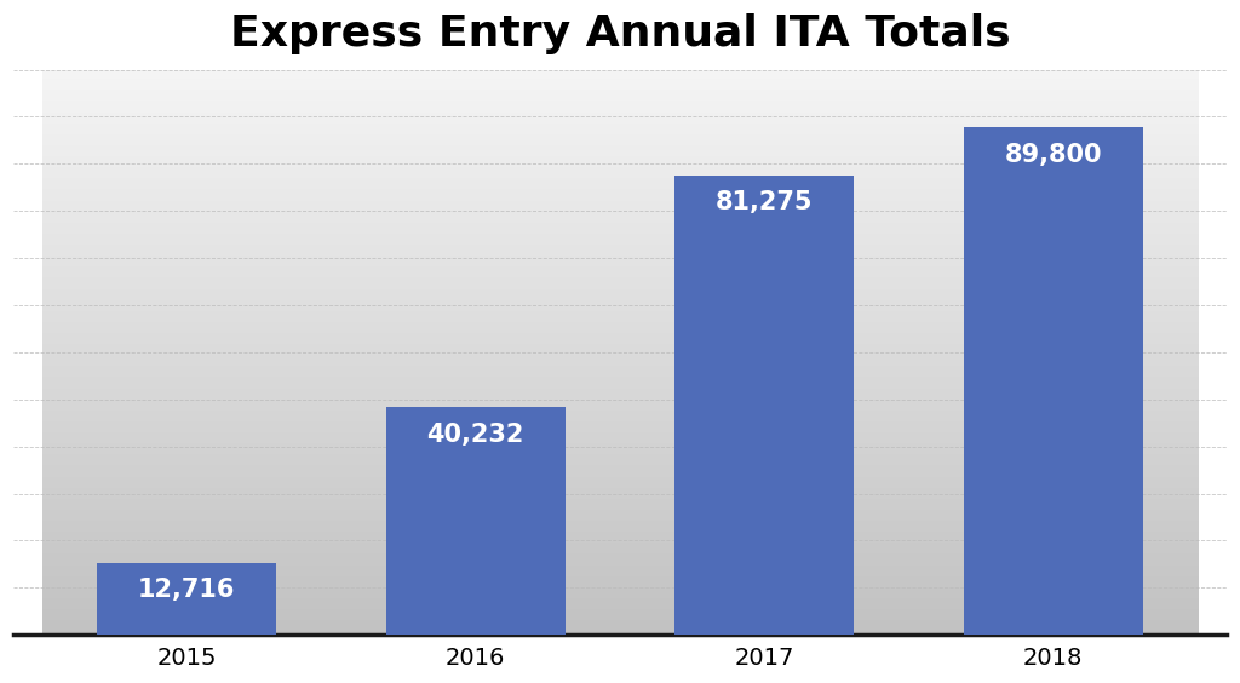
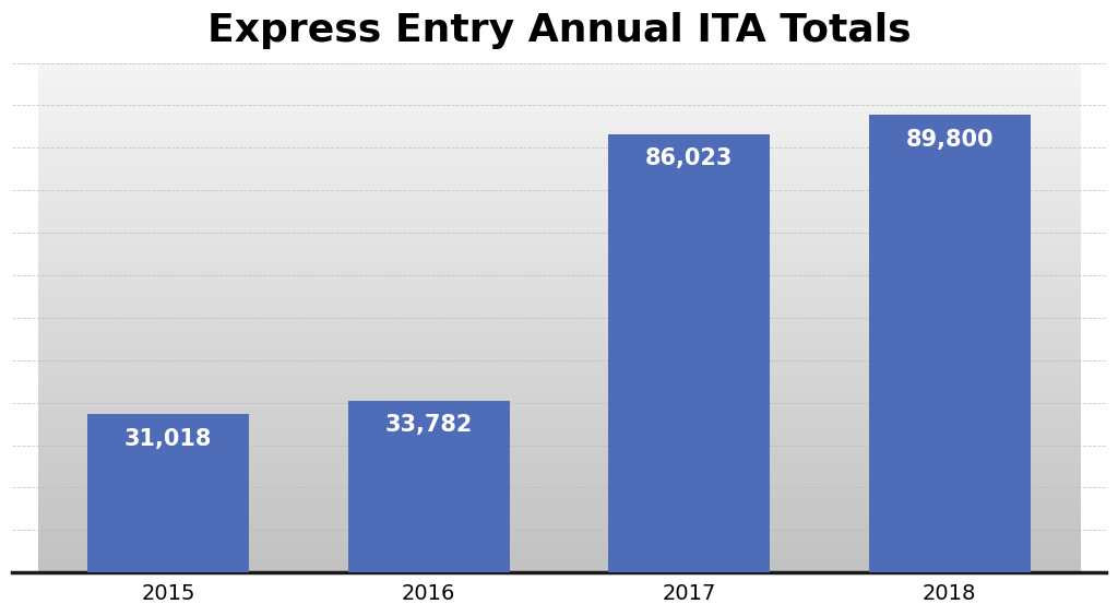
2015: 12,716 -> 31,018
2016: 40,232 -> 33,782
2017: 81,275 -> 86,023
